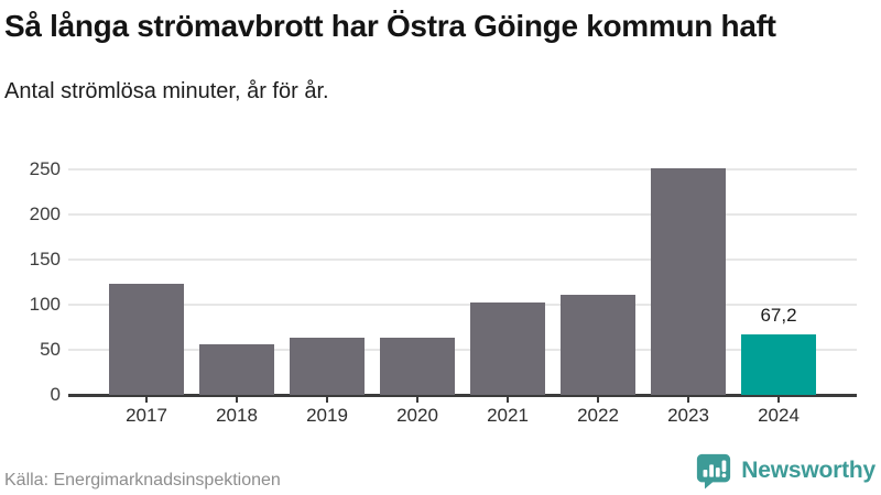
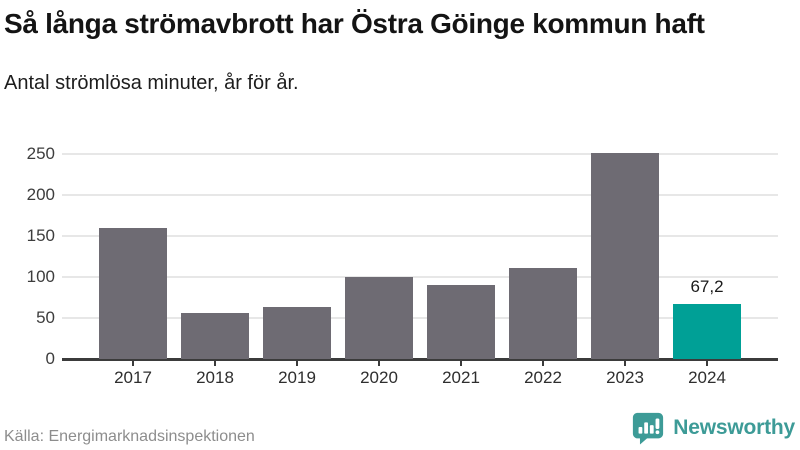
2017: 120 -> 160
2020: 60 -> 100
2021: 100 -> 90
